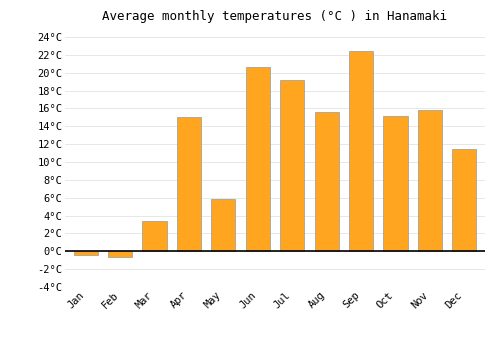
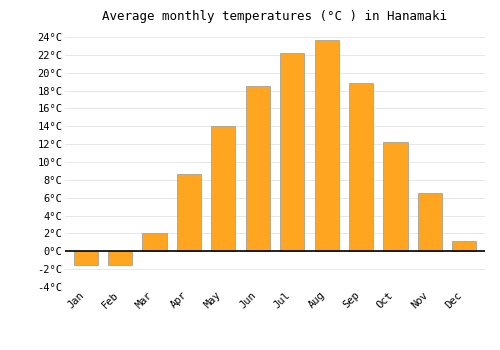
Jan: -0.4°C -> -1.5°C
Feb: -0.6°C -> -1.5°C
Mar: 3.4°C -> 2.0°C
Apr: 15.0°C -> 8.7°C
May: 5.8°C -> 14.0°C
Jun: 20.6°C -> 18.5°C
Jul: 19.2°C -> 22.2°C
Aug: 15.6°C -> 23.7°C
Sep: 22.4°C -> 18.8°C
Oct: 15.2°C -> 12.2°C
Nov: 15.8°C -> 6.5°C
Dec: 11.4°C -> 1.1°C
